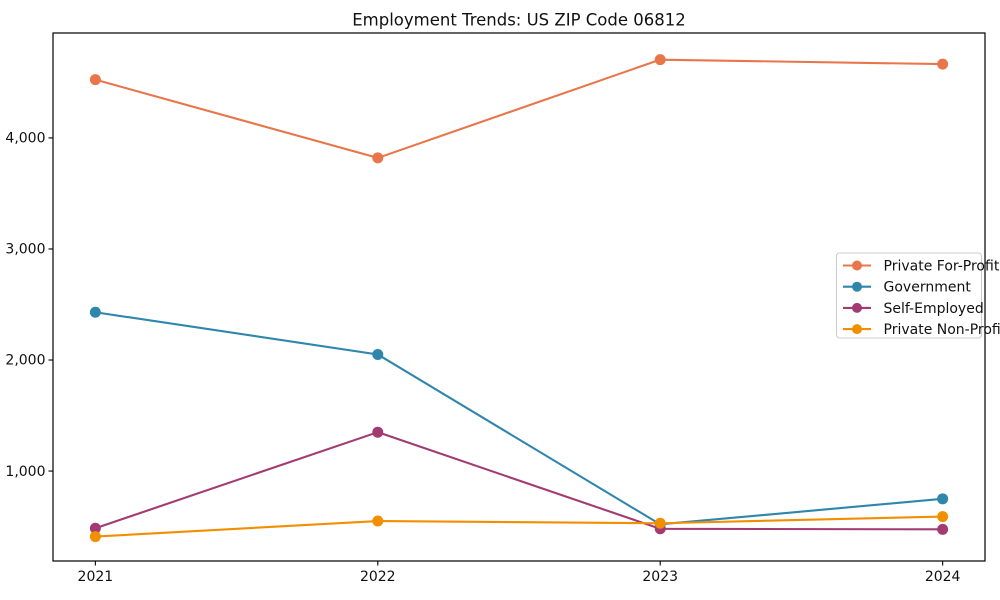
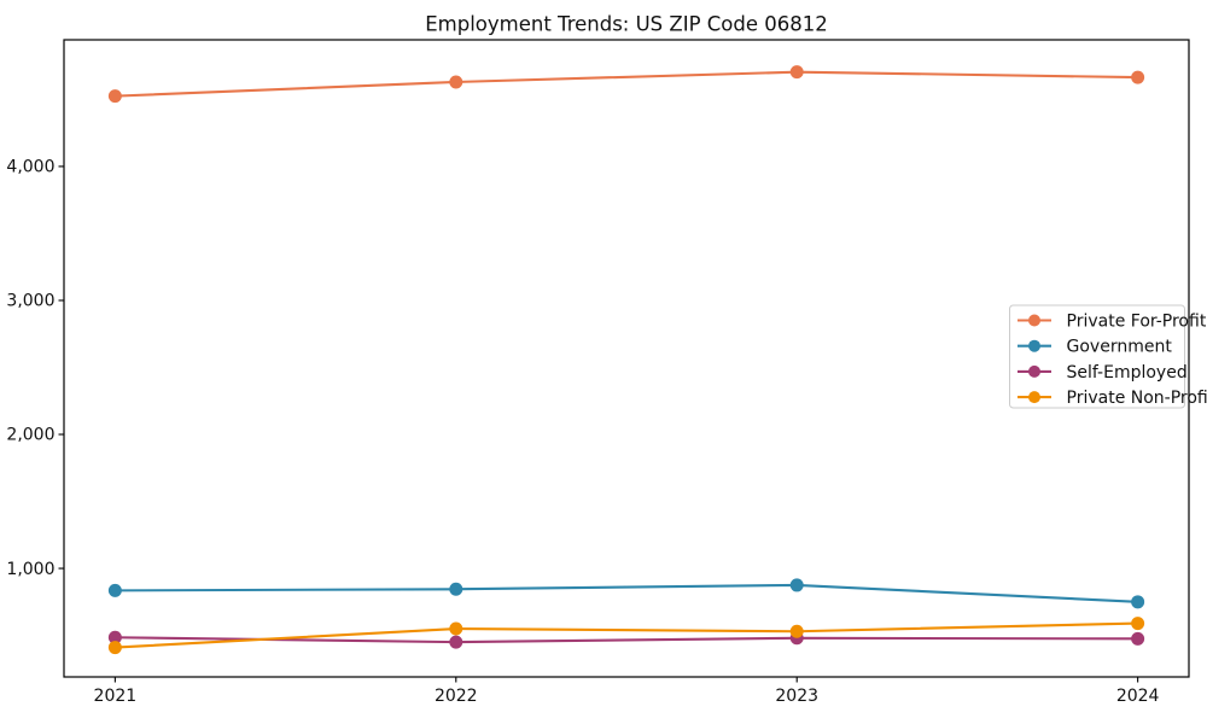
Government/2021: 2430 -> 840
Private For-Profit/2022: 3820 -> 4630
Government/2022: 2050 -> 840
Self-Employed/2022: 1350 -> 450
Government/2023: 520 -> 880
